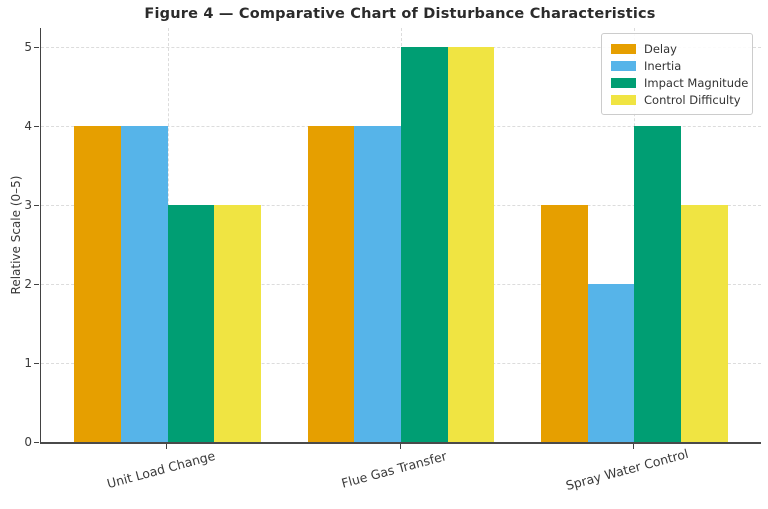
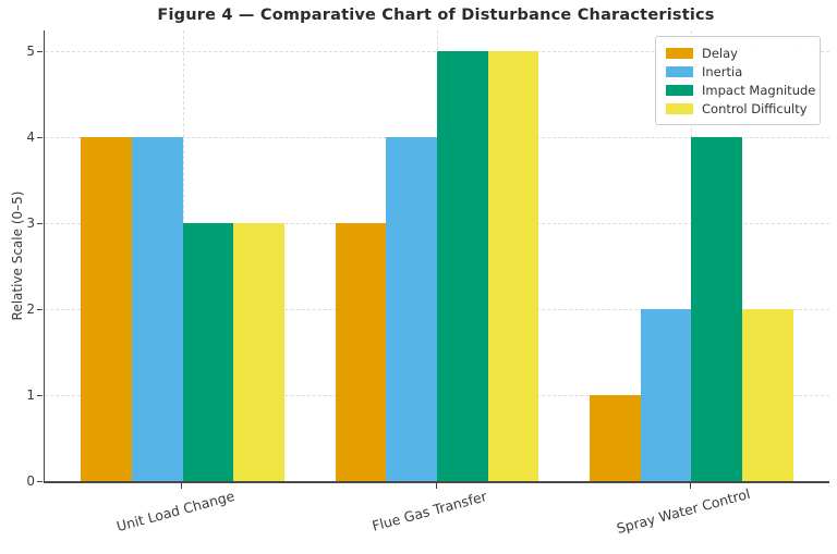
Delay/Flue Gas Transfer: 4 -> 3
Delay/Spray Water Control: 3 -> 1
Control Difficulty/Spray Water Control: 3 -> 2
